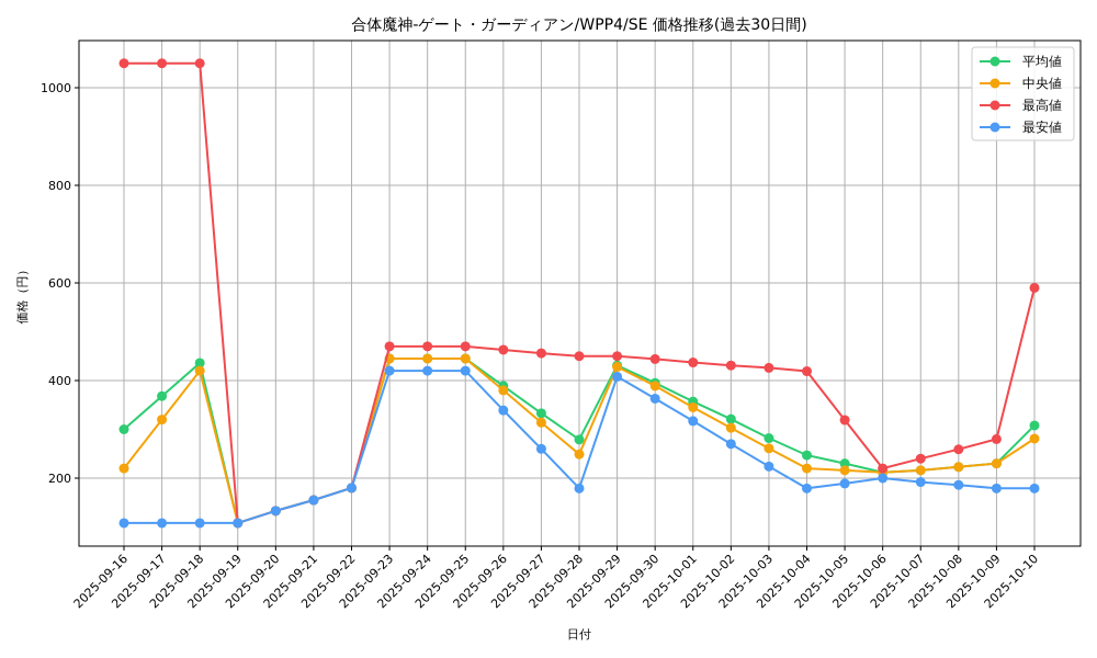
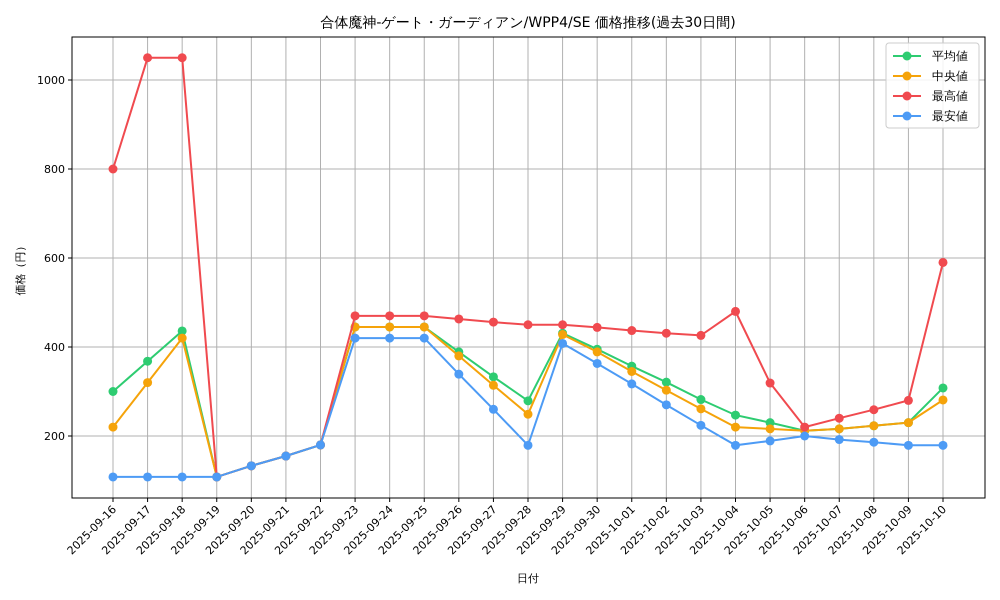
最高値/2025-09-16: 1050 -> 800
最高値/2025-10-04: 420 -> 480
